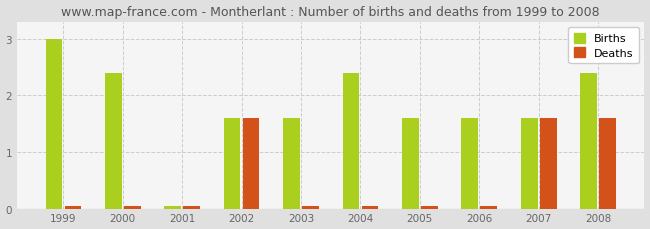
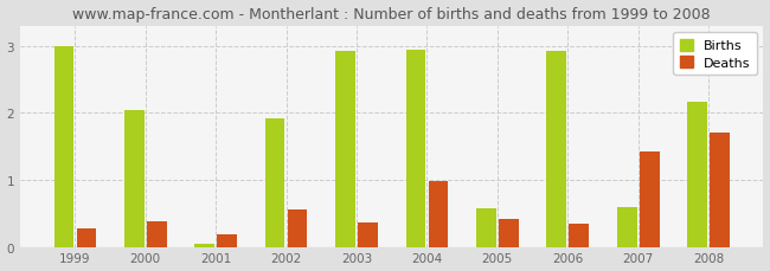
Deaths/1999: 0.05 -> 0.28
Births/2000: 2.40 -> 2.04
Deaths/2000: 0.05 -> 0.38
Deaths/2001: 0.05 -> 0.18
Births/2002: 1.60 -> 1.92
Deaths/2002: 1.60 -> 0.56
Births/2003: 1.60 -> 2.92
Deaths/2003: 0.05 -> 0.36
Births/2004: 2.40 -> 2.94
Deaths/2004: 0.05 -> 0.98
Births/2005: 1.60 -> 0.58
Deaths/2005: 0.05 -> 0.42
Births/2006: 1.60 -> 2.92
Deaths/2006: 0.05 -> 0.34
Births/2007: 1.60 -> 0.60
Deaths/2007: 1.60 -> 1.42
Births/2008: 2.40 -> 2.16
Deaths/2008: 1.60 -> 1.70
